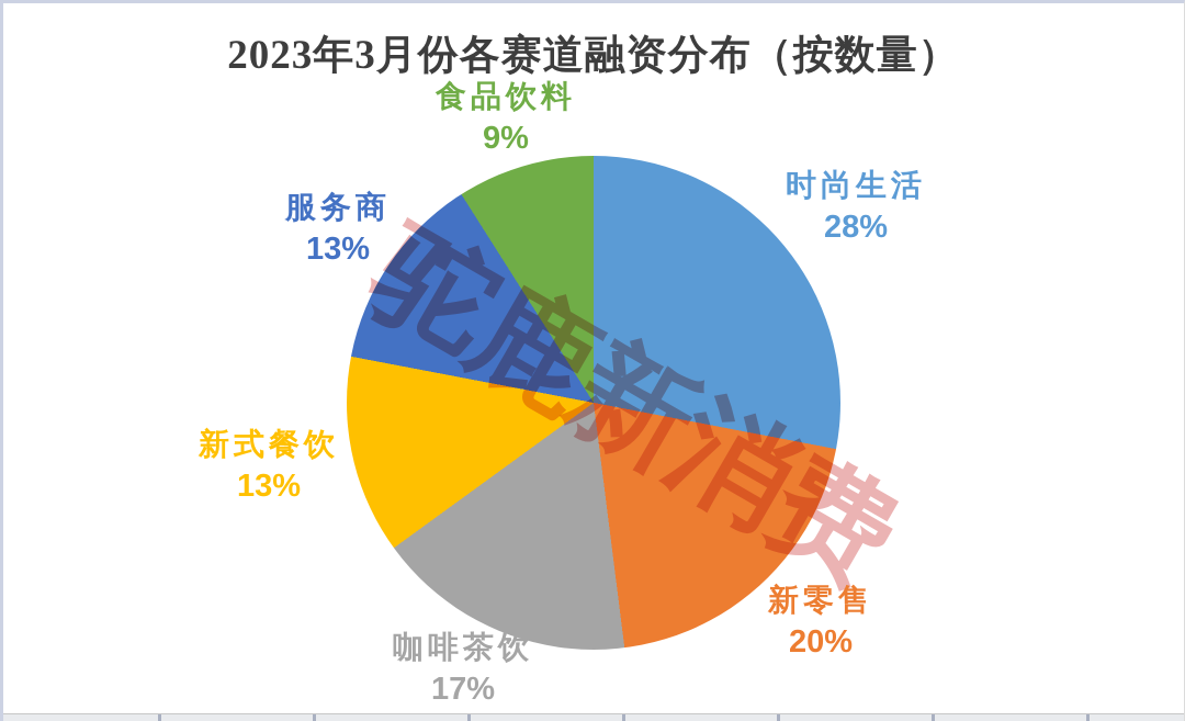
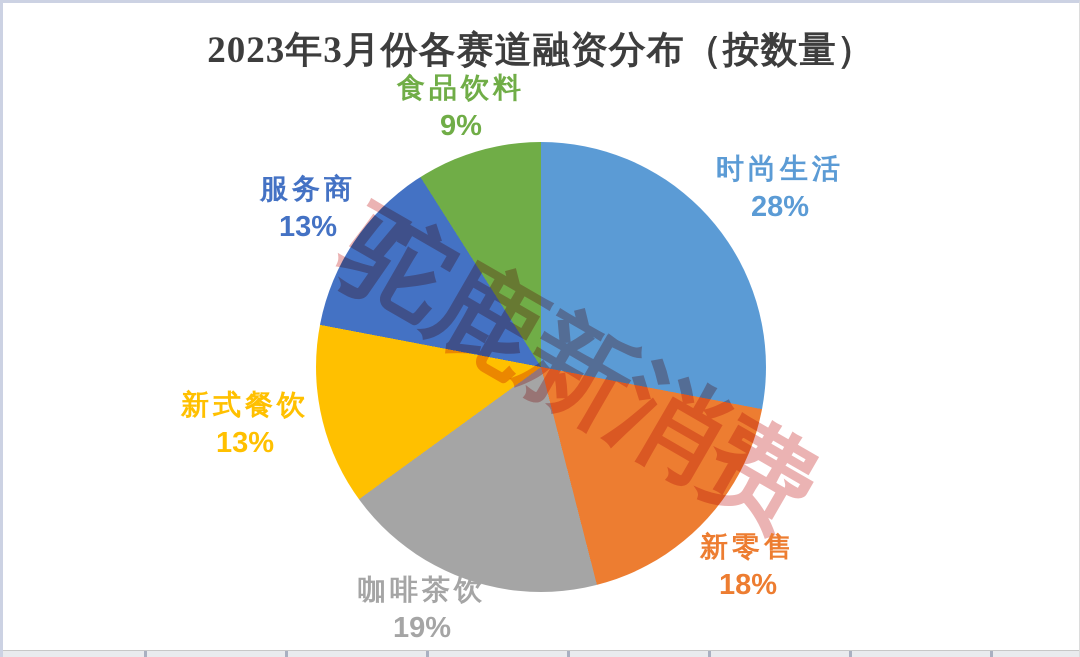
新零售: 20% -> 18%
咖啡茶饮: 17% -> 19%
